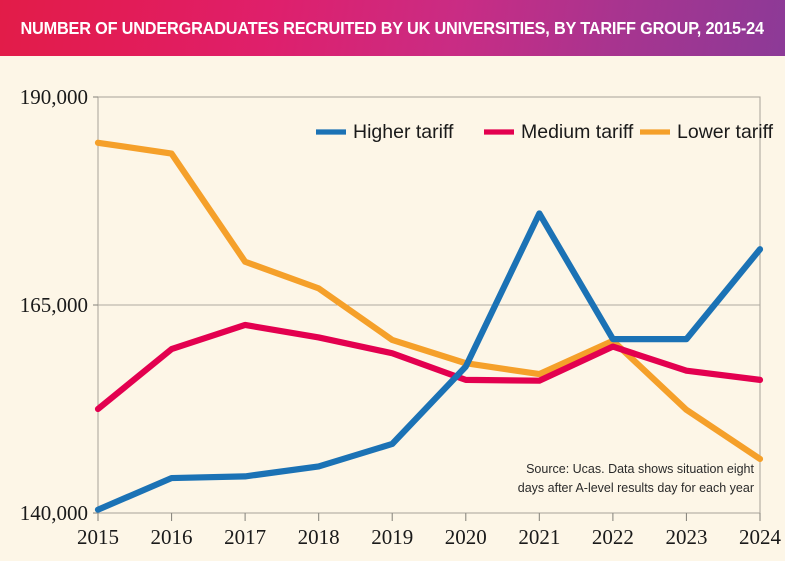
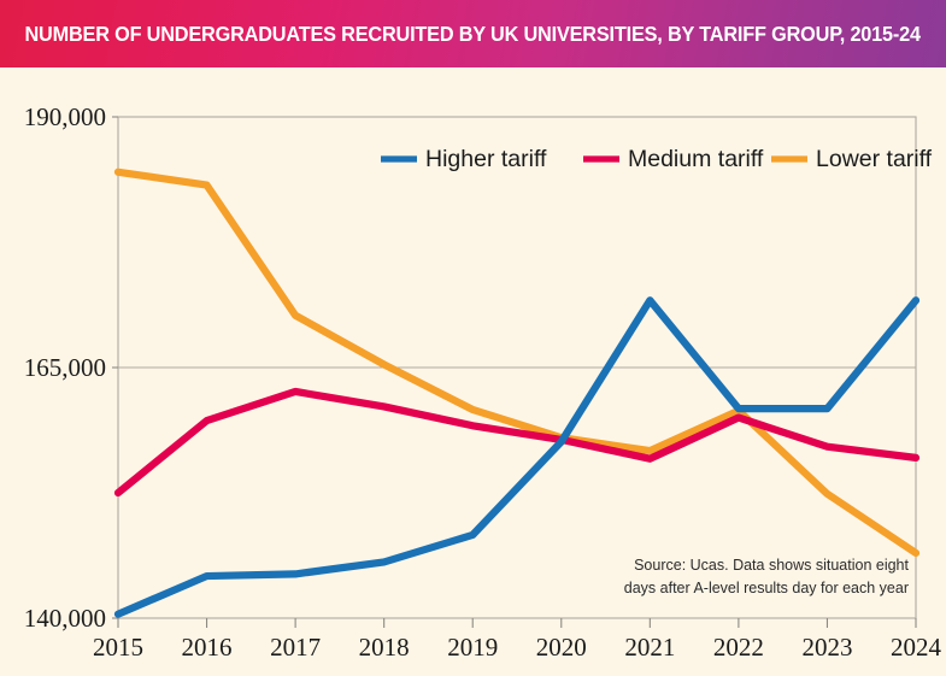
Lower tariff/2018: 167000 -> 165000
Medium tariff/2020: 156000 -> 158000
Higher tariff/2021: 176000 -> 172000
